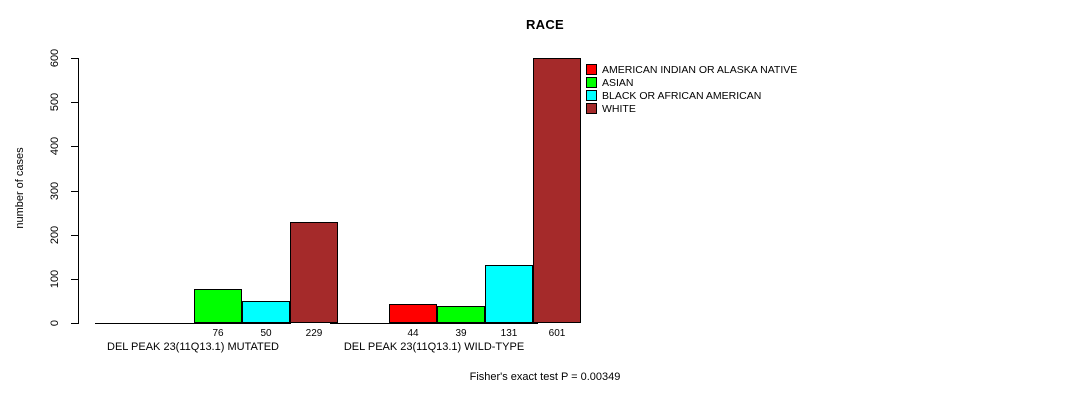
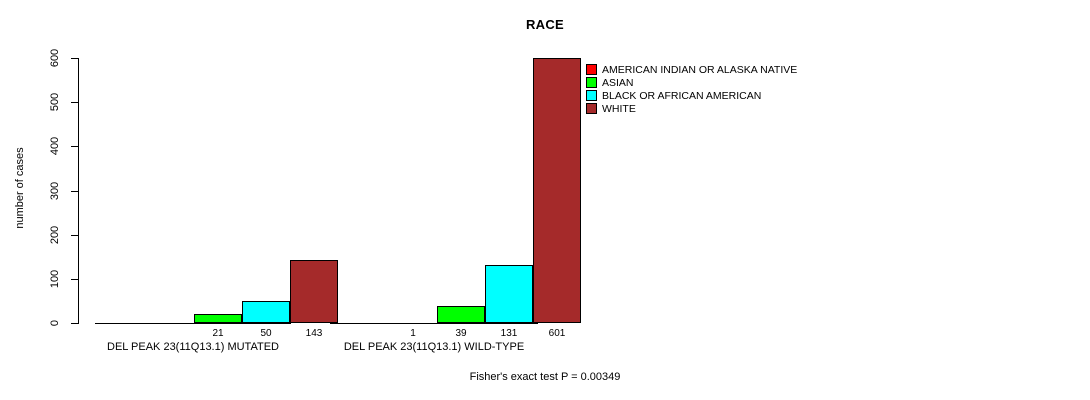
ASIAN/DEL PEAK 23(11Q13.1) MUTATED: 76 -> 21
WHITE/DEL PEAK 23(11Q13.1) MUTATED: 229 -> 143
AMERICAN INDIAN OR ALASKA NATIVE/DEL PEAK 23(11Q13.1) WILD-TYPE: 44 -> 1
